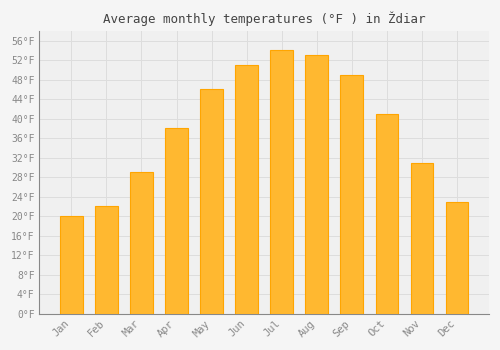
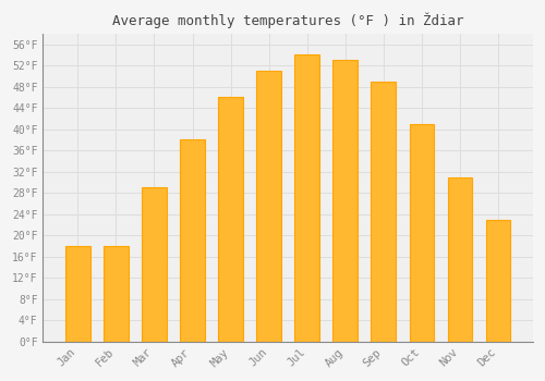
Jan: 20°F -> 18°F
Feb: 22°F -> 18°F
